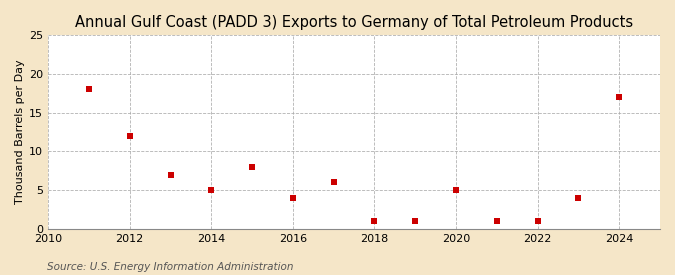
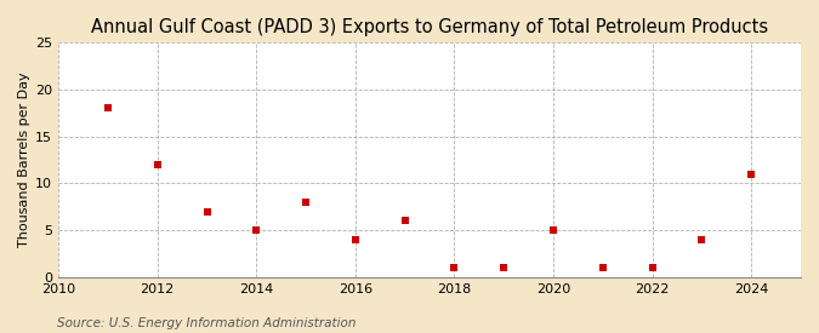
2024: 17 -> 11
